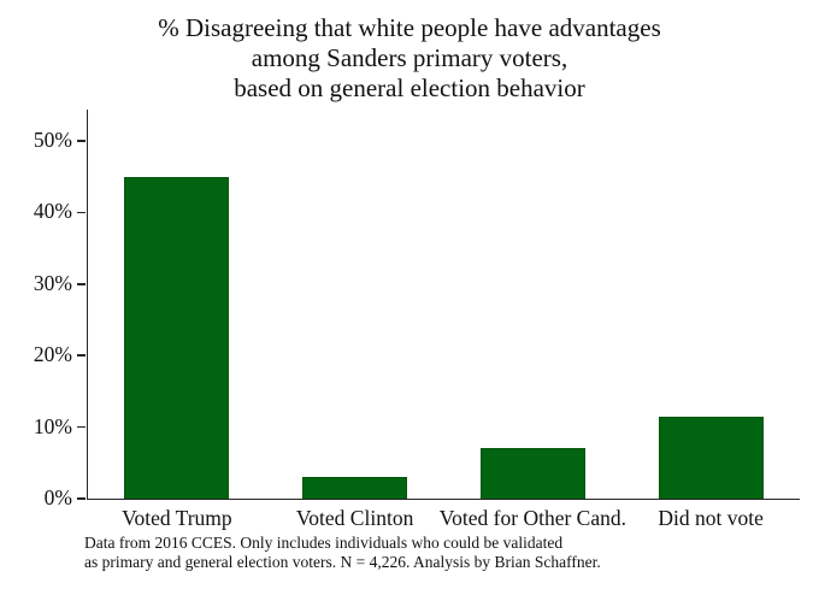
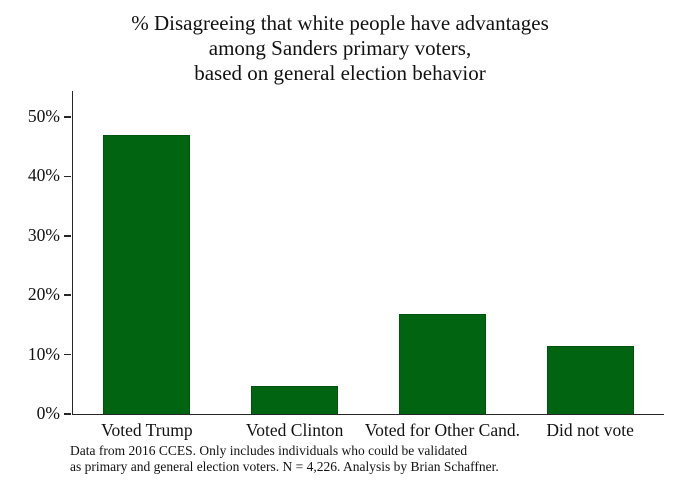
Voted Trump: 45% -> 47%
Voted Clinton: 3% -> 5%
Voted for Other Cand.: 7% -> 17%
